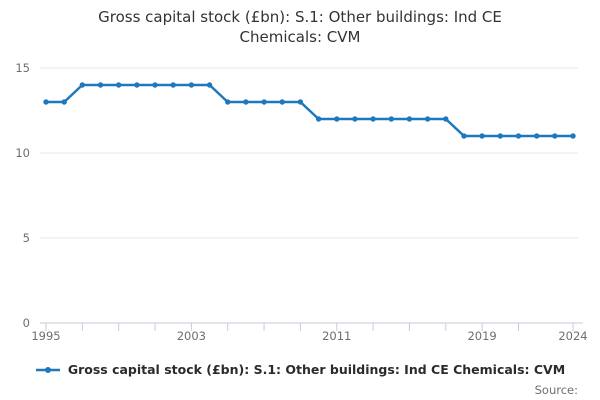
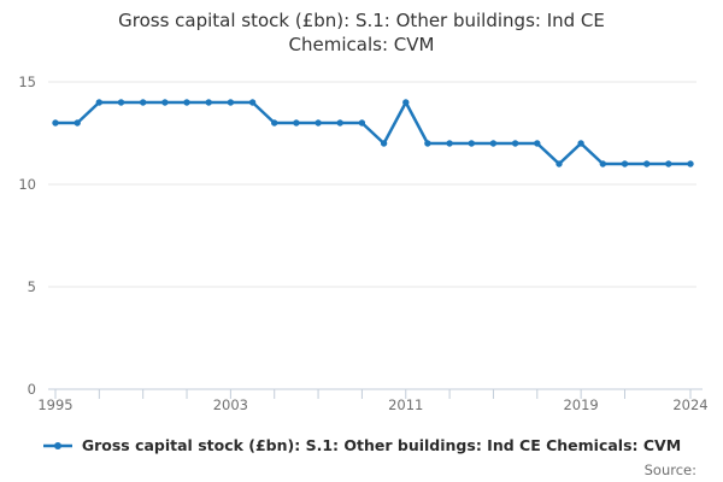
2011: 12 -> 14
2019: 11 -> 12
